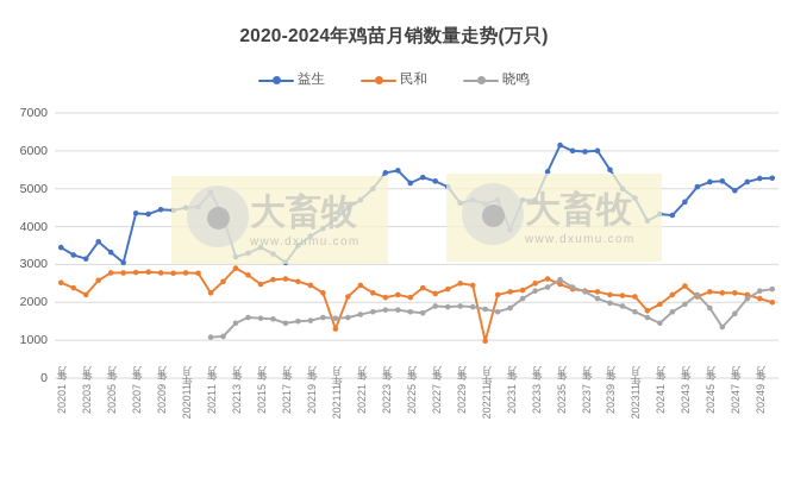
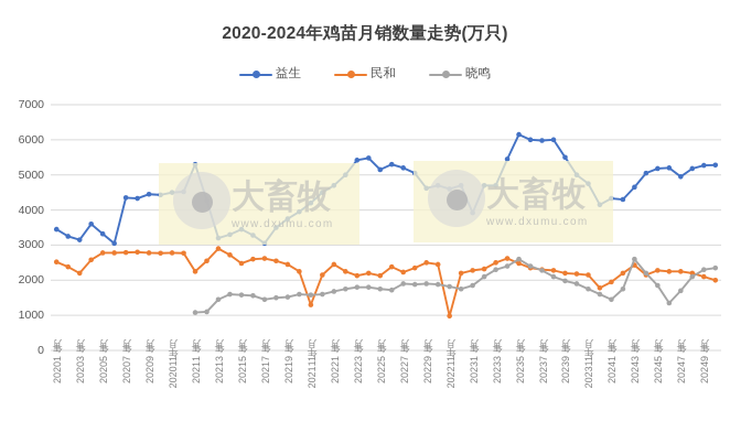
益生/2021年1月: 4900 -> 5300
晓鸣/2024年3月: 2000 -> 2600
